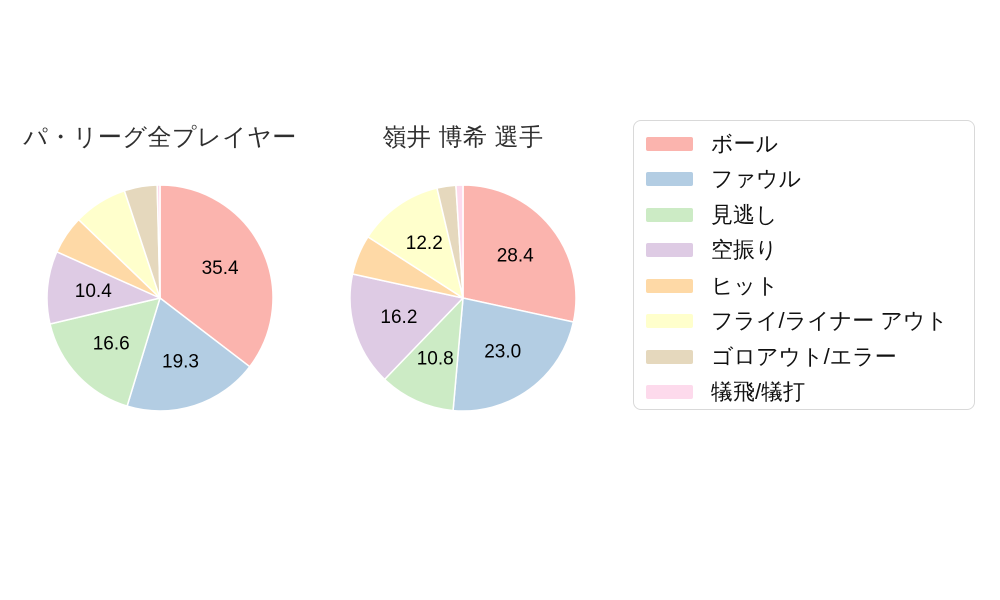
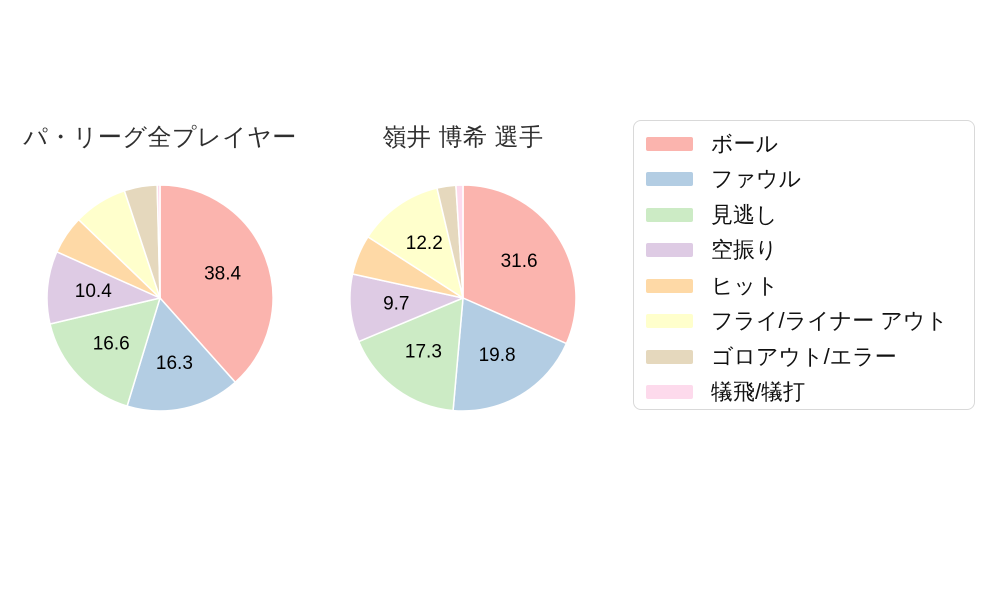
パ・リーグ全プレイヤー/ボール: 35.4 -> 38.4
パ・リーグ全プレイヤー/ファウル: 19.3 -> 16.3
嶺井 博希 選手/ボール: 28.4 -> 31.6
嶺井 博希 選手/ファウル: 23.0 -> 19.8
嶺井 博希 選手/見逃し: 10.8 -> 17.3
嶺井 博希 選手/空振り: 16.2 -> 9.7
